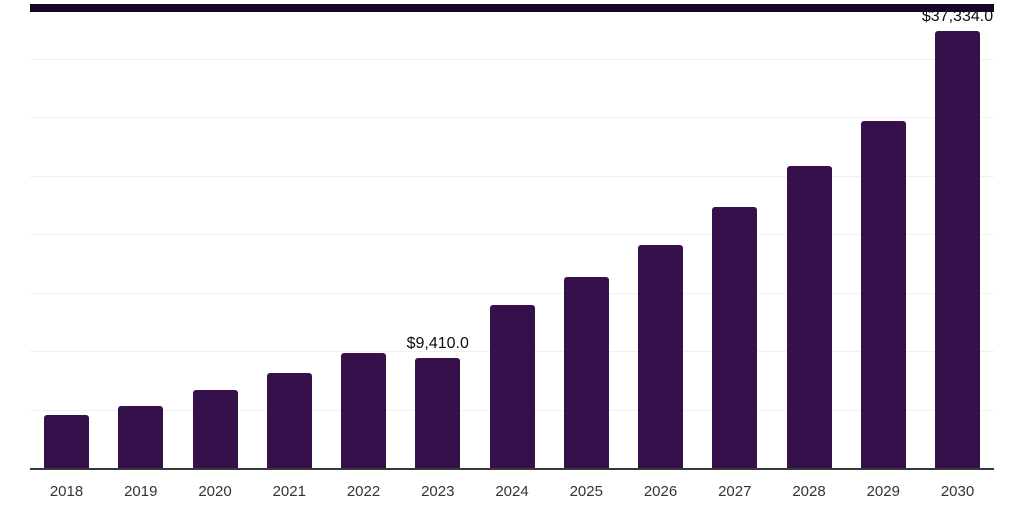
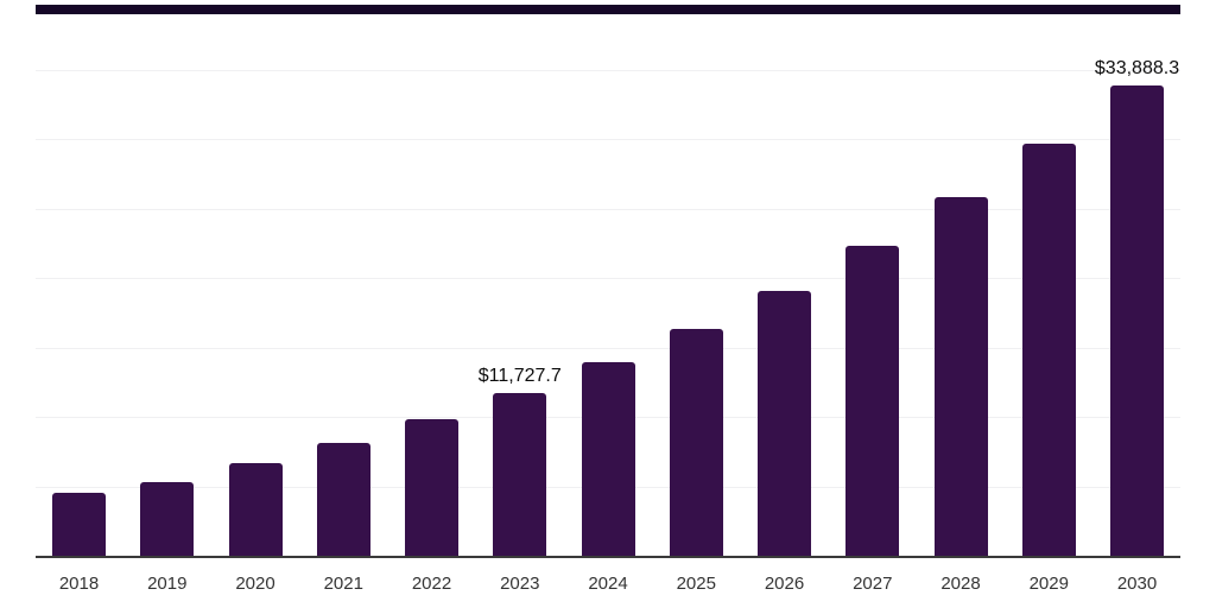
2023: $9,410.0 -> $11,727.7
2030: $37,334.0 -> $33,888.3
